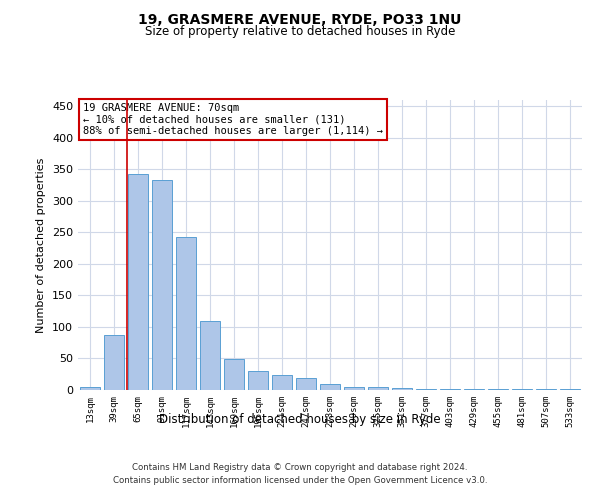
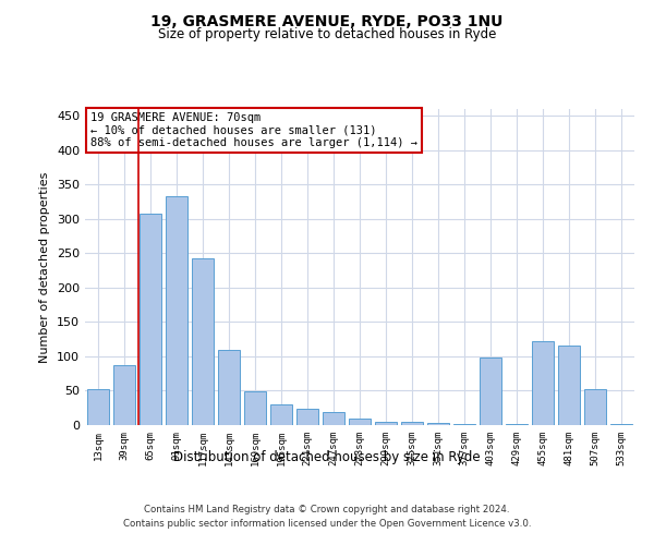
13sqm: 5 -> 52
65sqm: 343 -> 308
403sqm: 1 -> 98
455sqm: 1 -> 122
481sqm: 1 -> 116
507sqm: 1 -> 52
